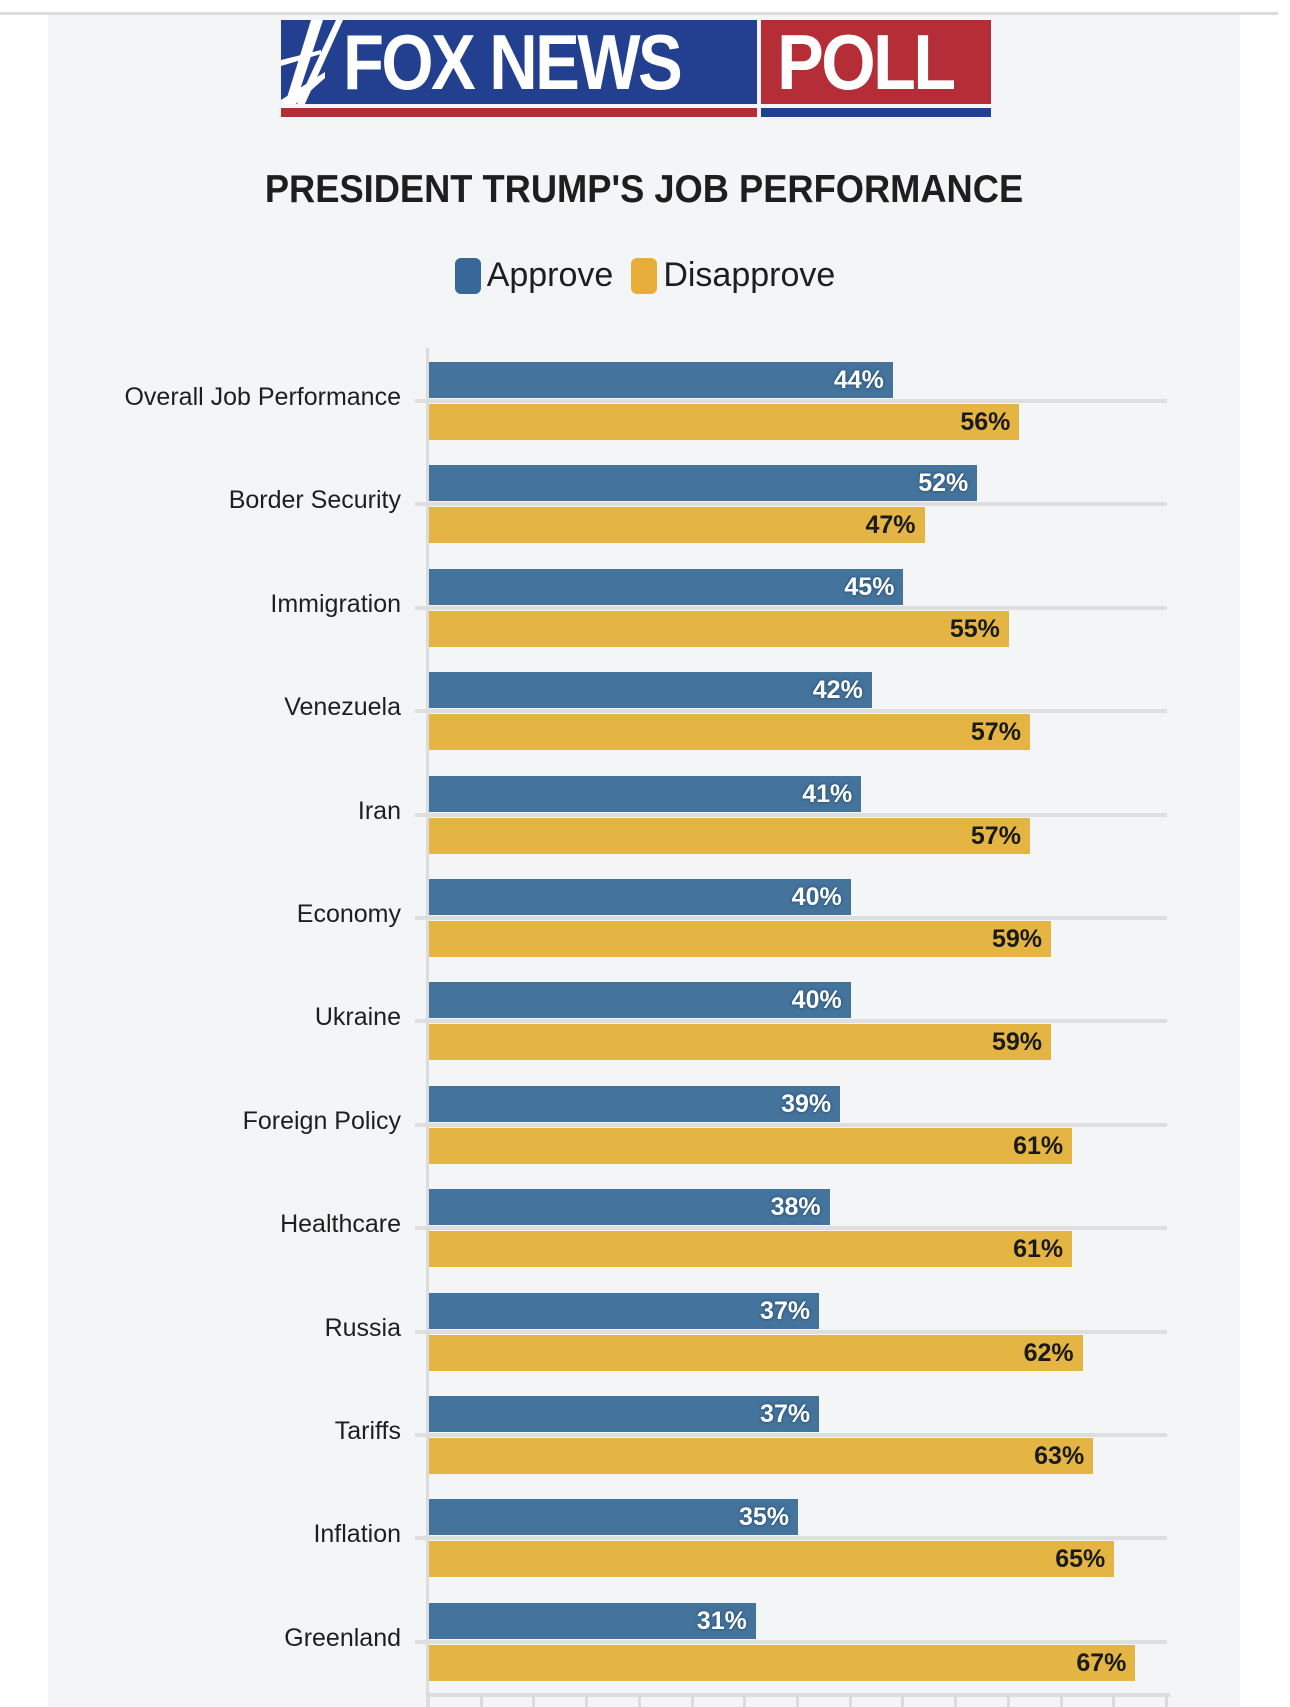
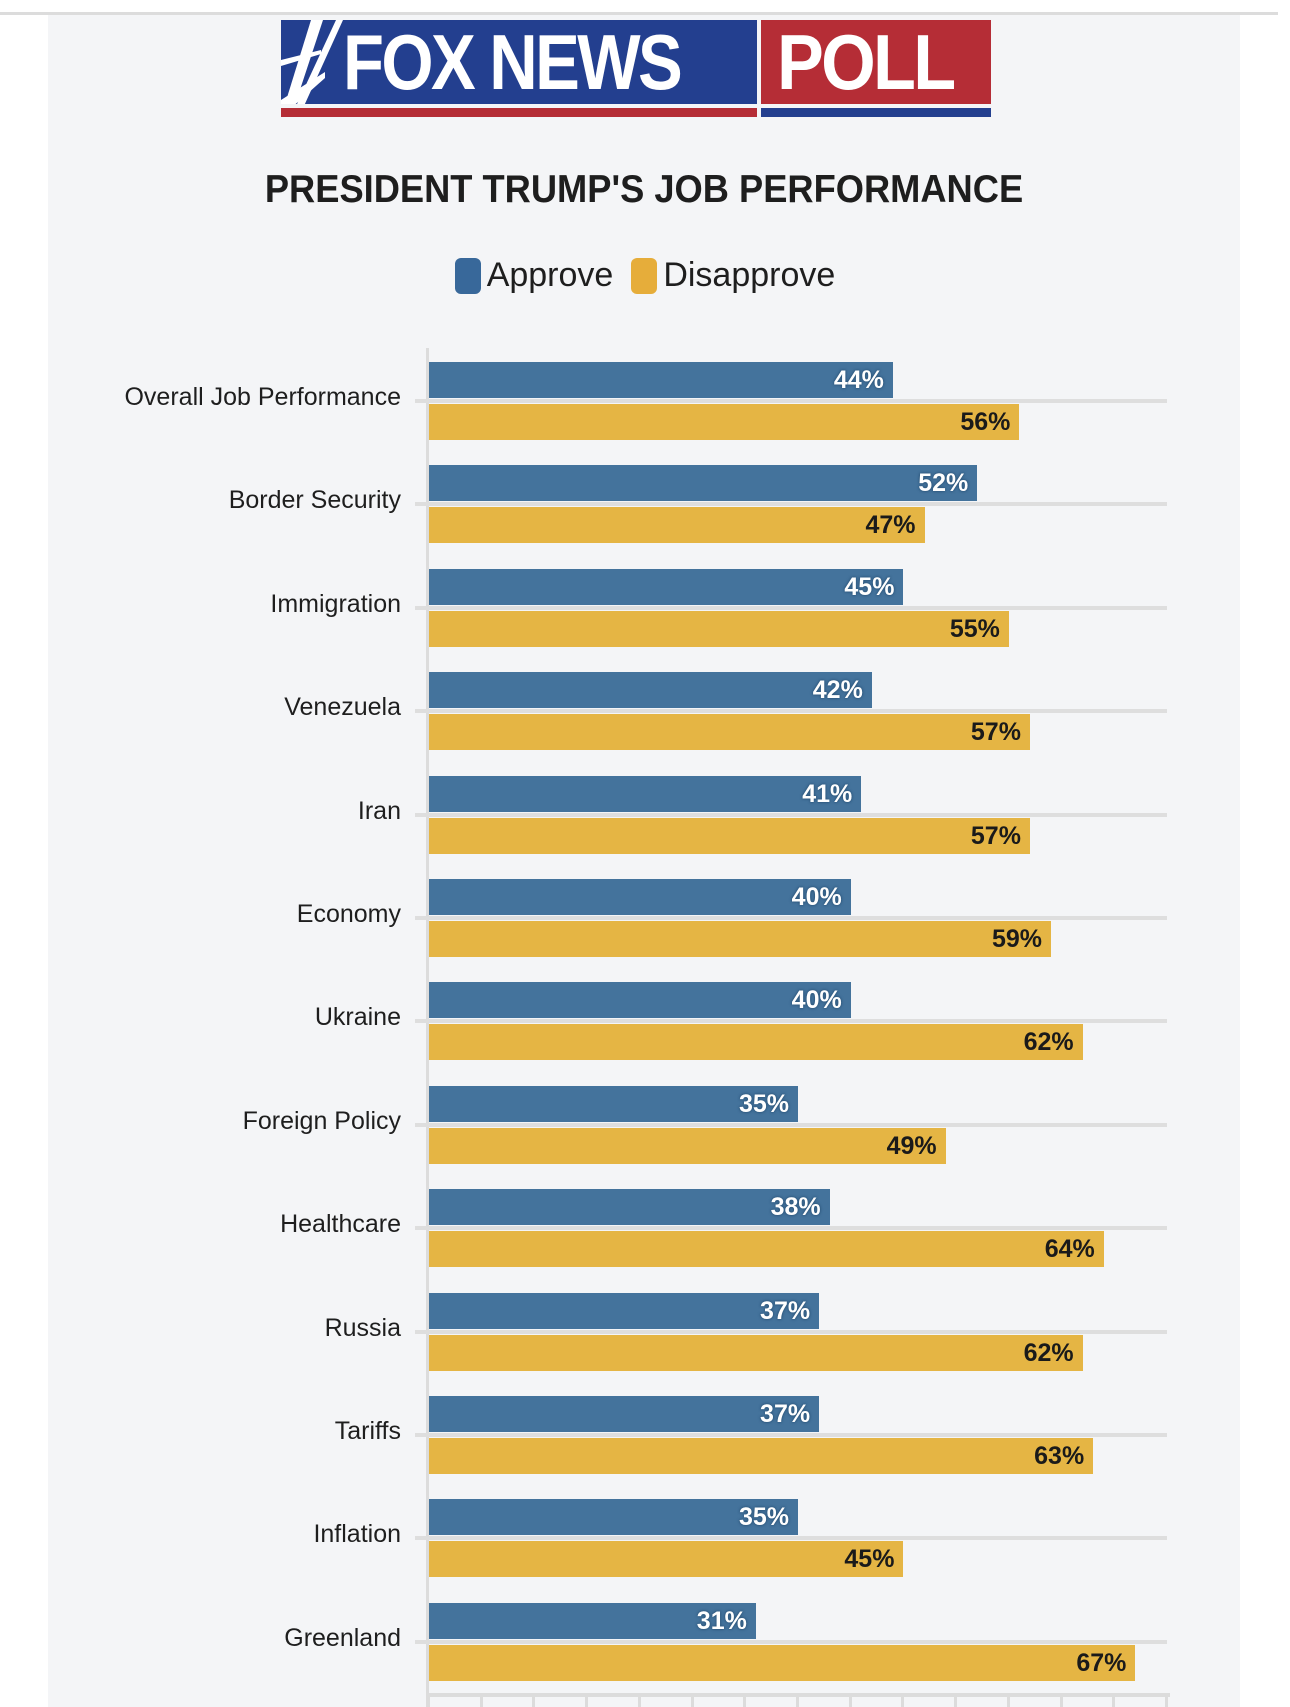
Disapprove/Ukraine: 59% -> 62%
Approve/Foreign Policy: 39% -> 35%
Disapprove/Foreign Policy: 61% -> 49%
Disapprove/Healthcare: 61% -> 64%
Disapprove/Inflation: 65% -> 45%
